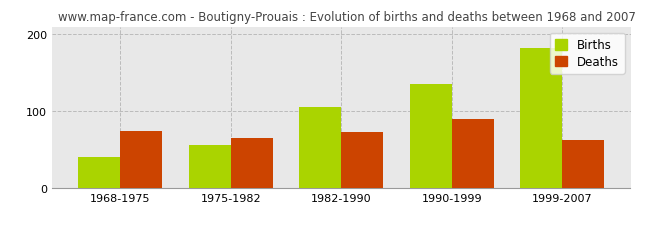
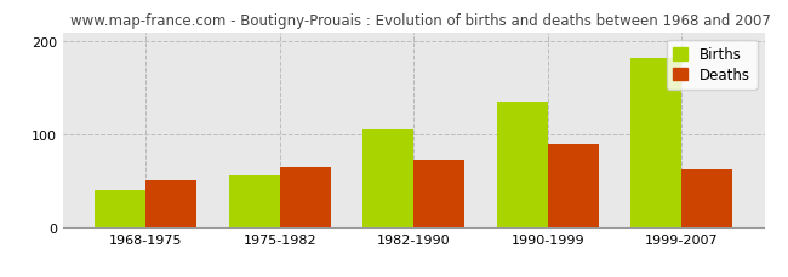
Deaths/1968-1975: 74 -> 50
